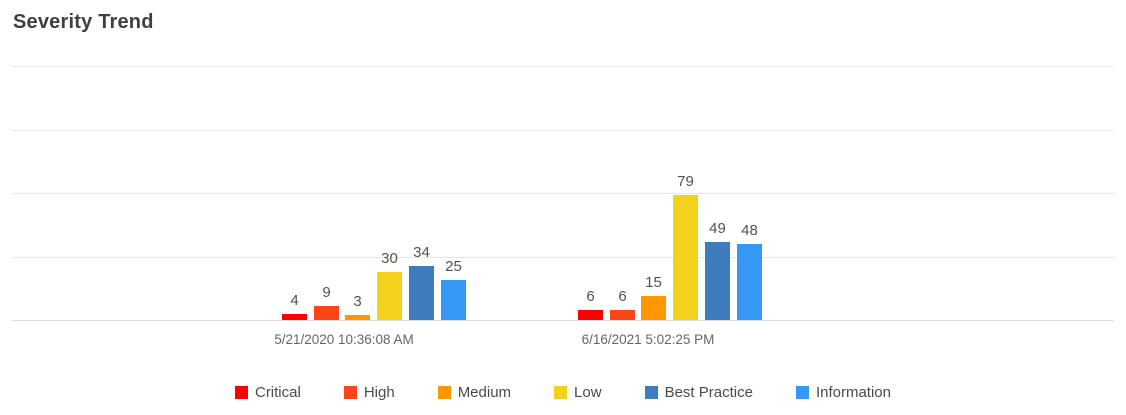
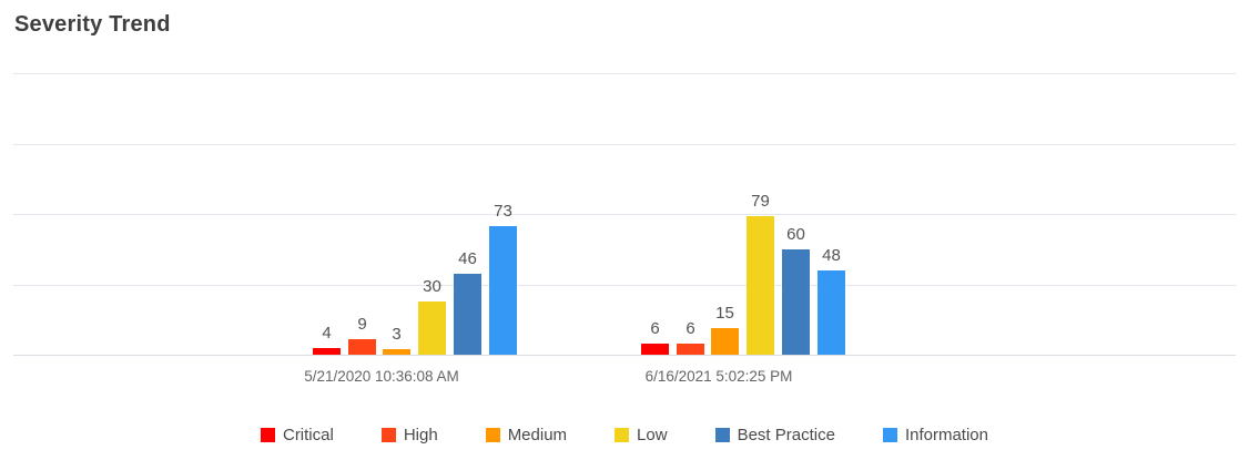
Best Practice/5/21/2020 10:36:08 AM: 34 -> 46
Information/5/21/2020 10:36:08 AM: 25 -> 73
Best Practice/6/16/2021 5:02:25 PM: 49 -> 60
